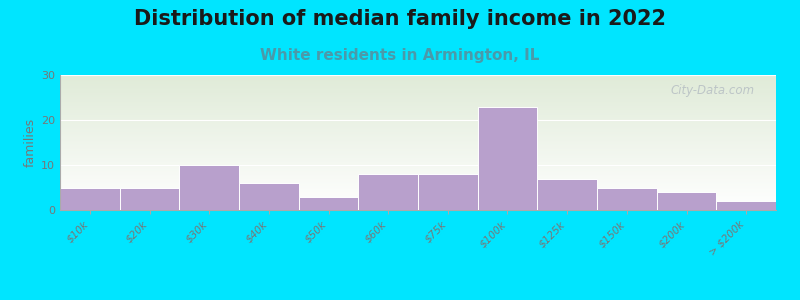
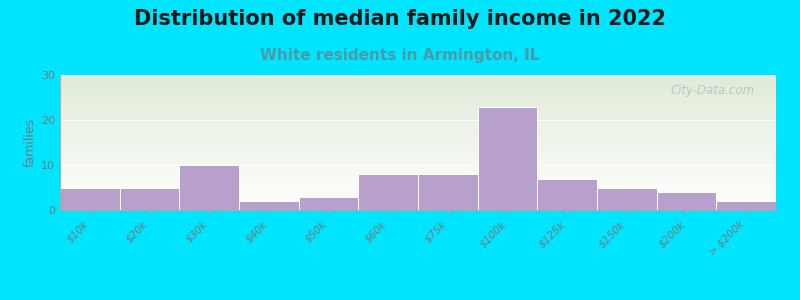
$40k: 6 -> 2
